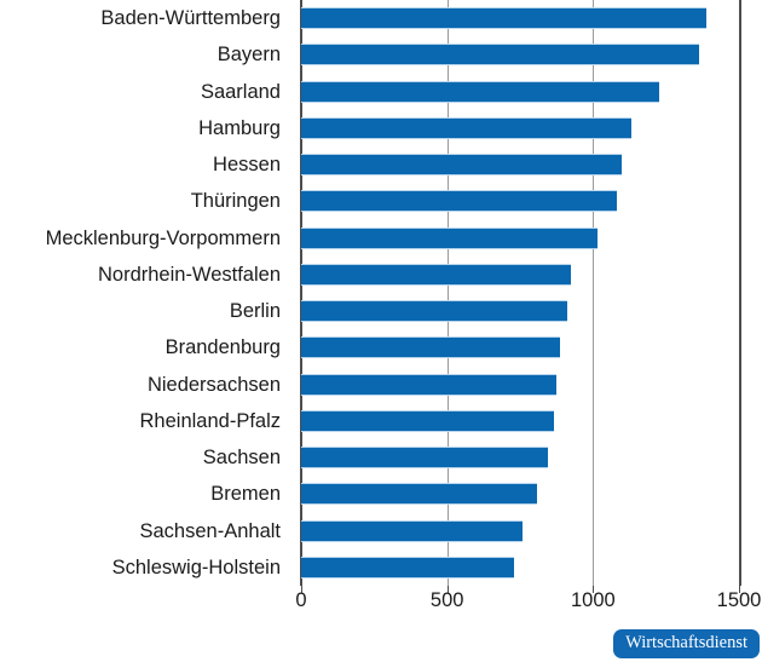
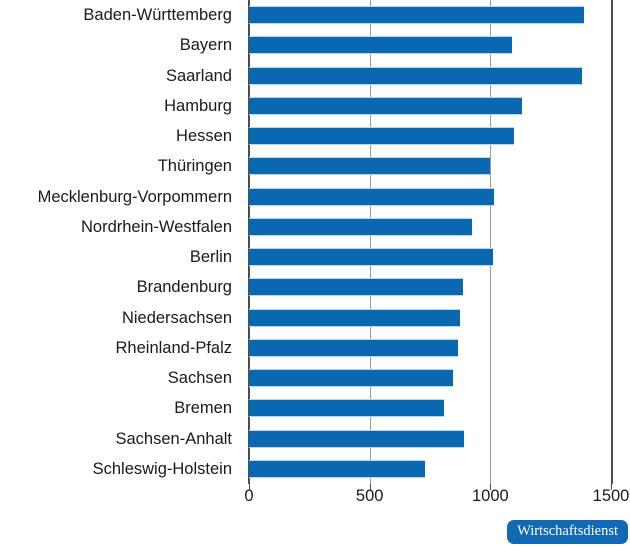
Bayern: 1360 -> 1090
Saarland: 1220 -> 1380
Thüringen: 1080 -> 1000
Berlin: 910 -> 1010
Sachsen-Anhalt: 760 -> 890
